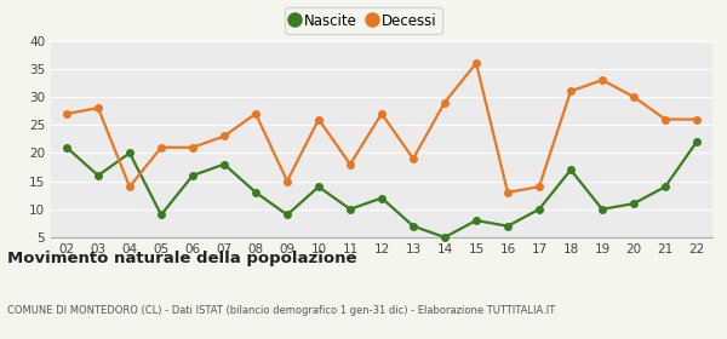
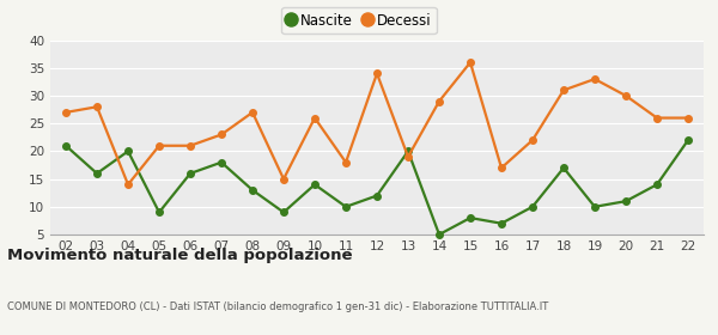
Decessi/12: 27 -> 34
Nascite/13: 7 -> 20
Decessi/16: 13 -> 17
Decessi/17: 14 -> 22
